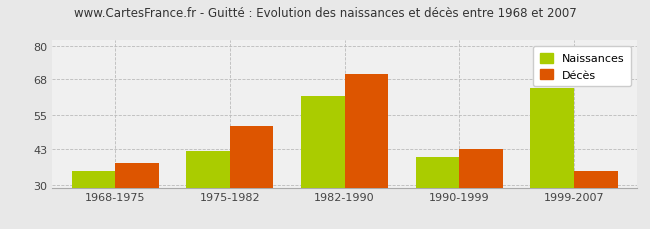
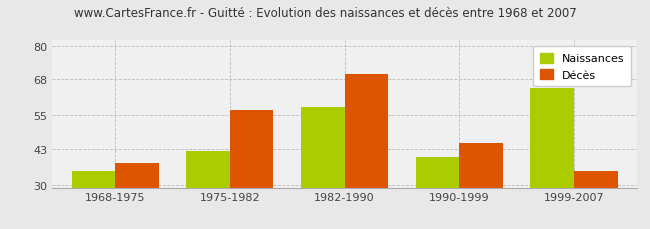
Décès/1975-1982: 51 -> 57
Naissances/1982-1990: 62 -> 58
Décès/1990-1999: 43 -> 45
